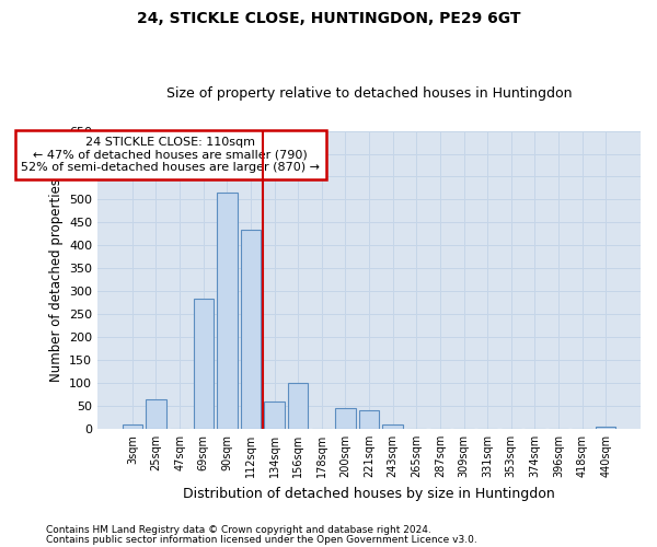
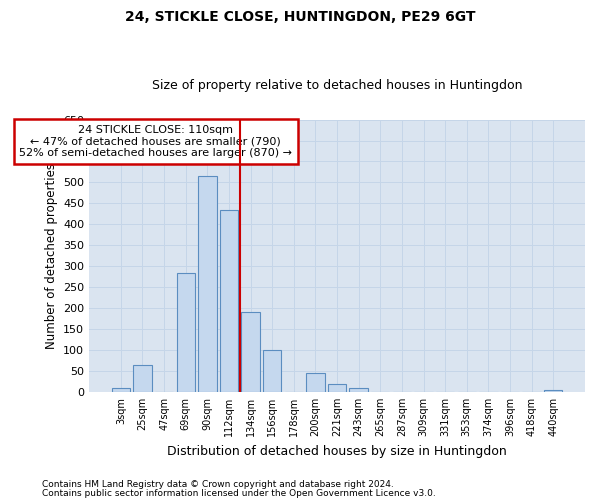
134sqm: 60 -> 190
221sqm: 40 -> 20
